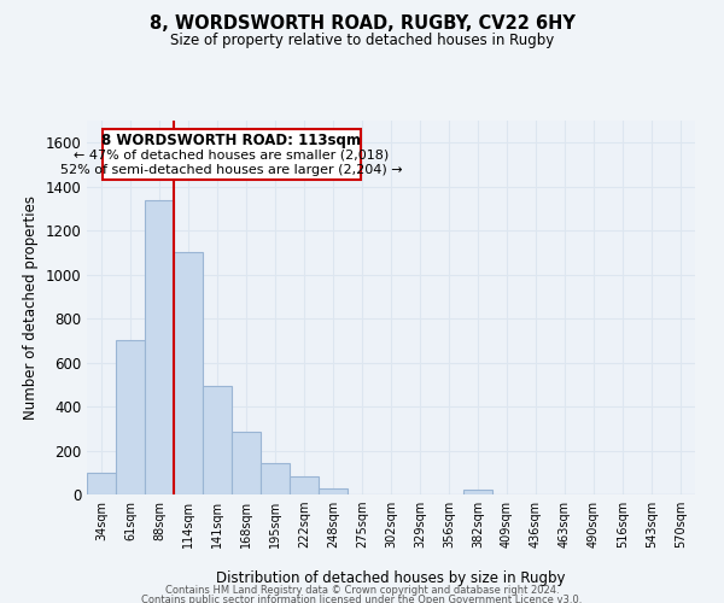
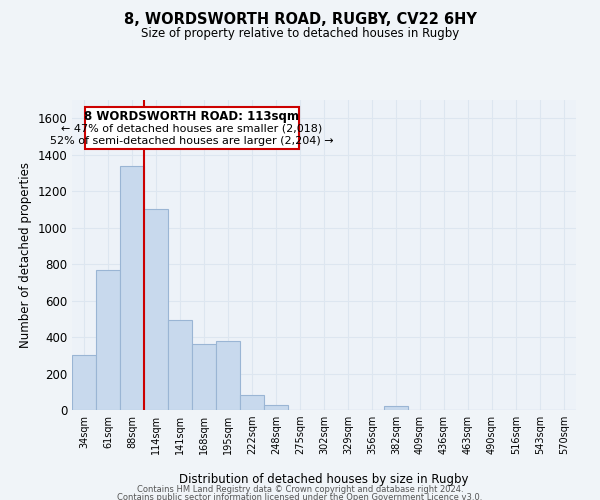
34sqm: 100 -> 300
61sqm: 700 -> 770
168sqm: 280 -> 360
195sqm: 140 -> 380
